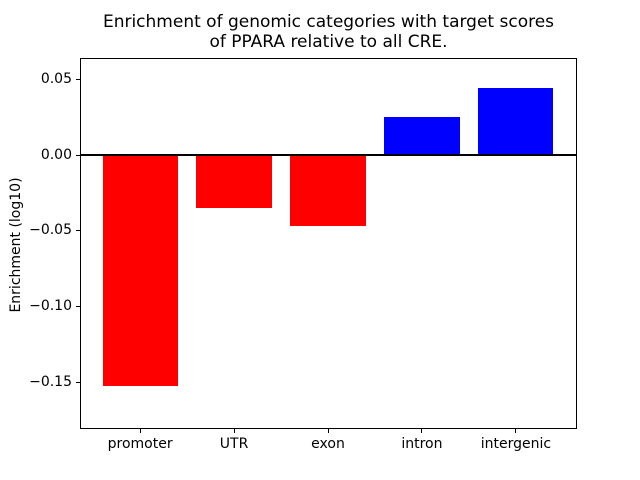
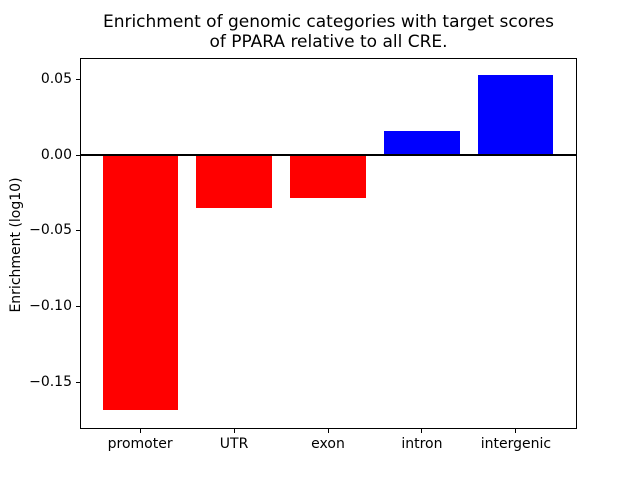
promoter: -0.152 -> -0.168
exon: -0.047 -> -0.028
intron: 0.025 -> 0.016
intergenic: 0.044 -> 0.053
